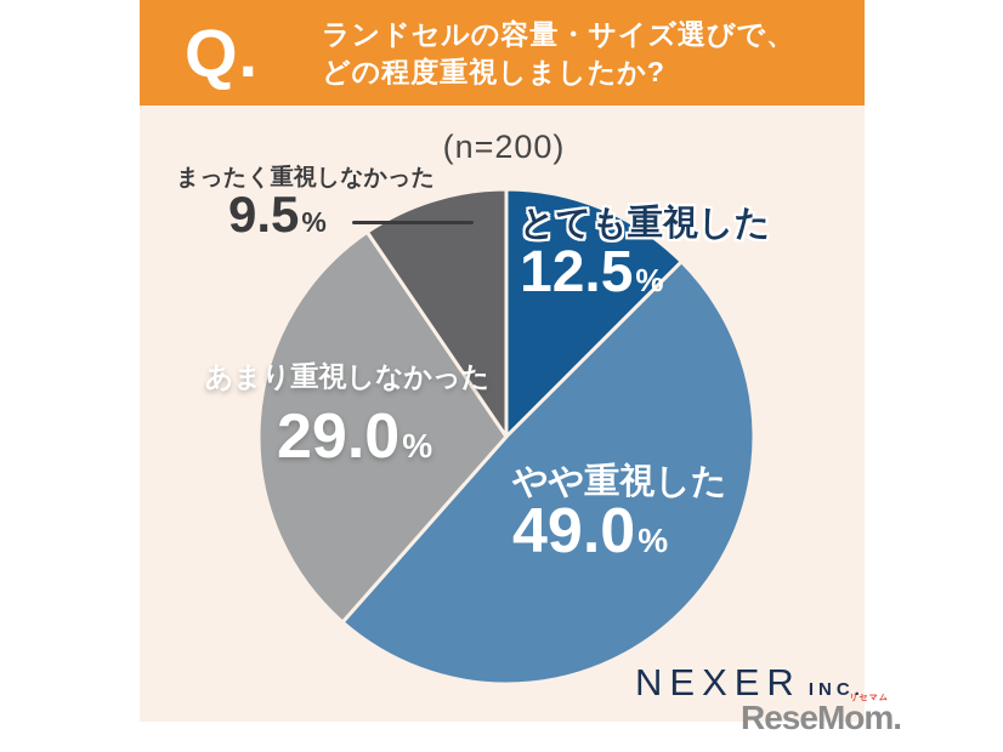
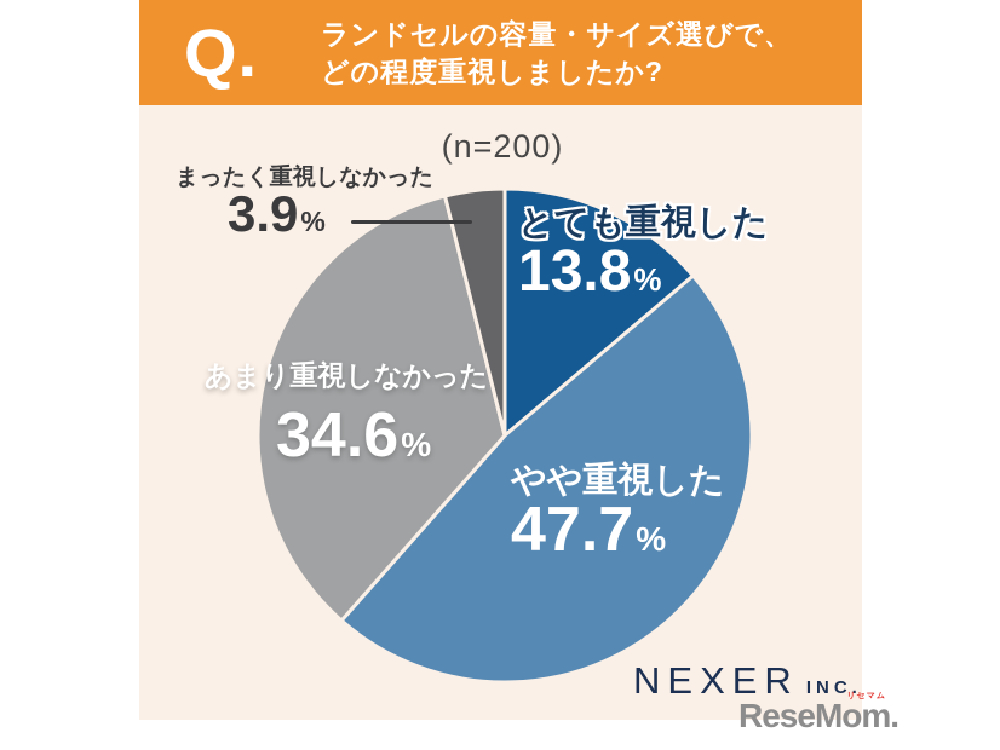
とても重視した: 12.5 -> 13.8
やや重視した: 49.0 -> 47.7
あまり重視しなかった: 29.0 -> 34.6
まったく重視しなかった: 9.5 -> 3.9
